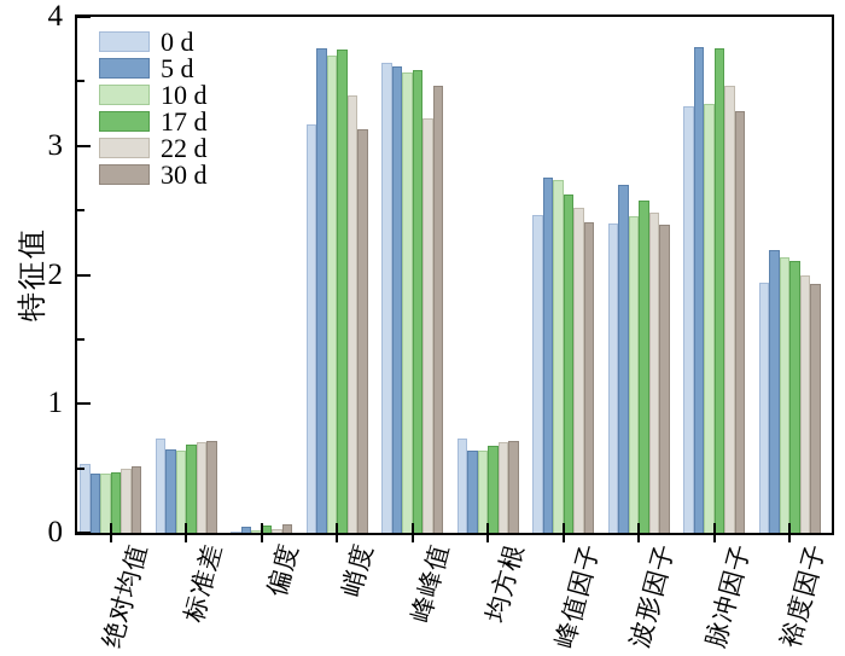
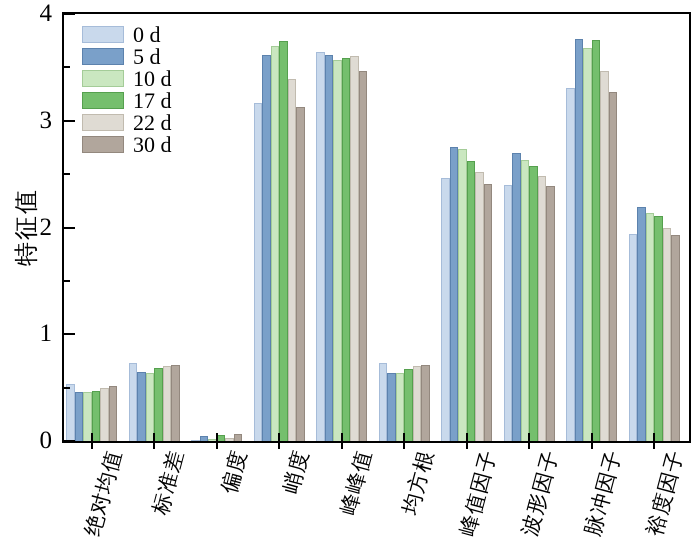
5 d/峭度: 3.76 -> 3.62
22 d/峰峰值: 3.21 -> 3.61
10 d/波形因子: 2.45 -> 2.63
10 d/脉冲因子: 3.33 -> 3.68
